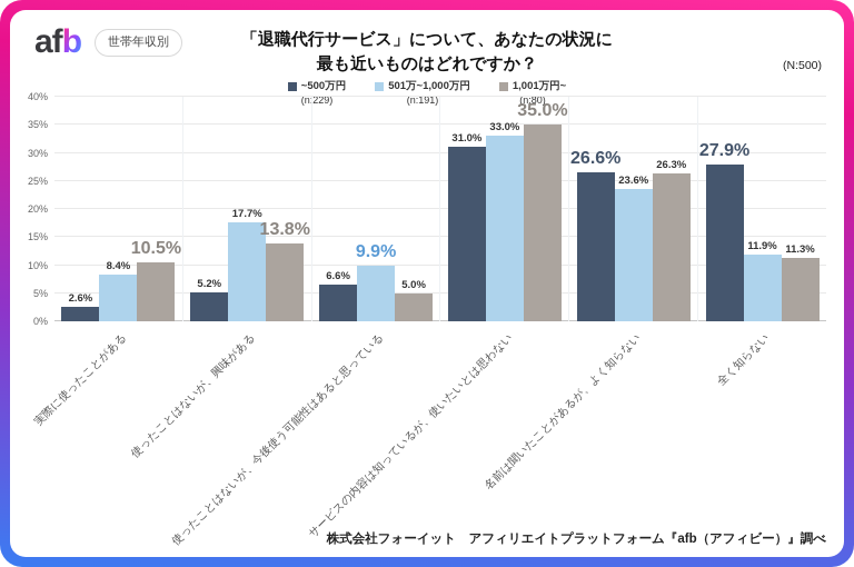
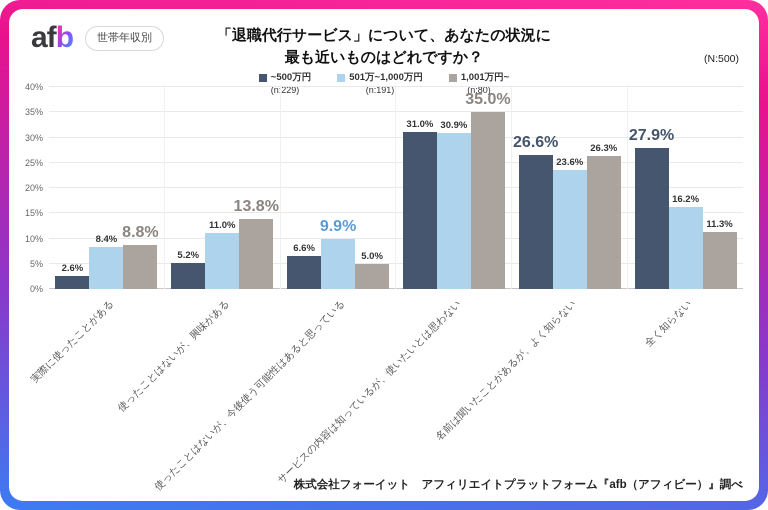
1,001万円~/実際に使ったことがある: 10.5% -> 8.8%
501万~1,000万円/使ったことはないが、興味がある: 17.7% -> 11.0%
501万~1,000万円/サービスの内容は知っているが、使いたいとは思わない: 33.0% -> 30.9%
501万~1,000万円/全く知らない: 11.9% -> 16.2%
